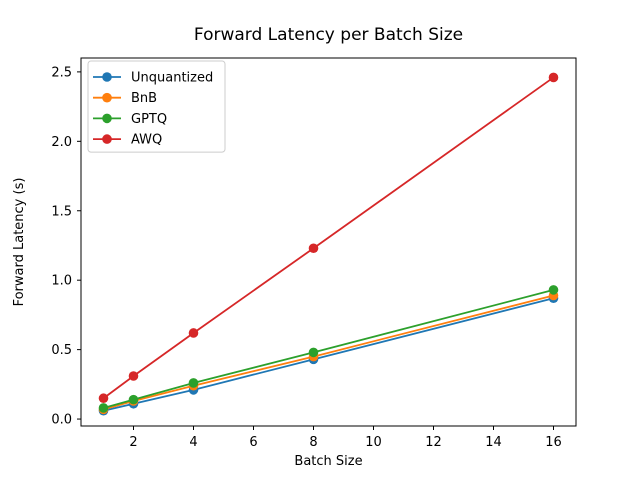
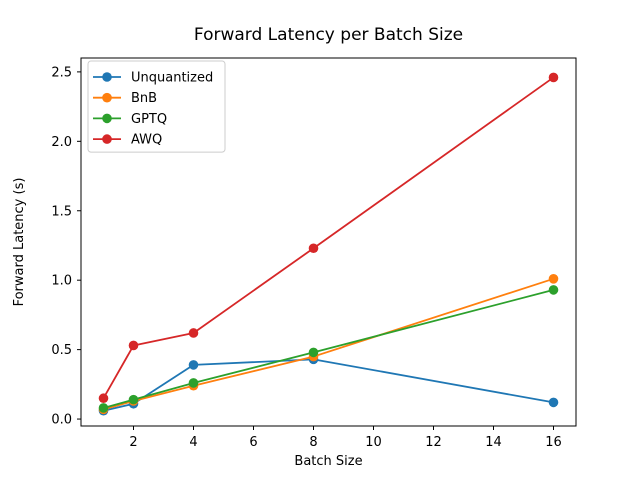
AWQ/2: 0.31 -> 0.53
Unquantized/4: 0.21 -> 0.39
Unquantized/16: 0.87 -> 0.12
BnB/16: 0.89 -> 1.01
